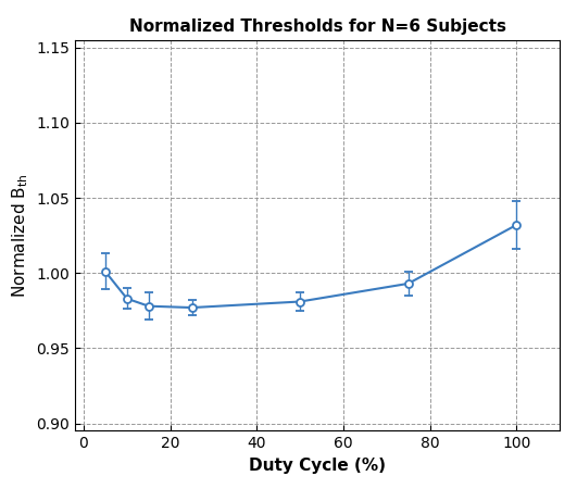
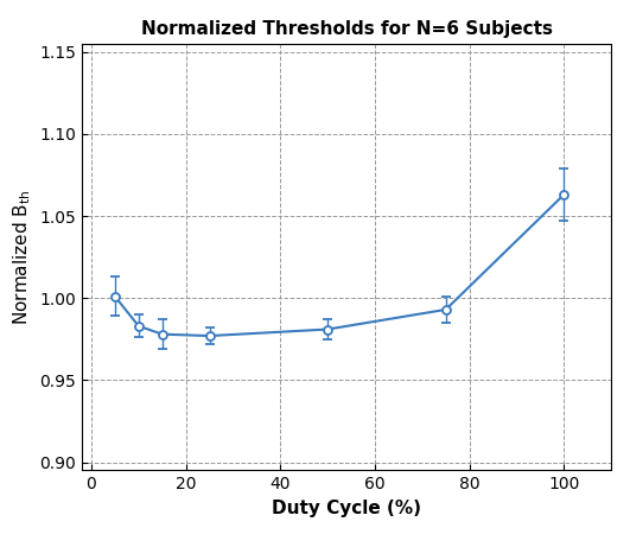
100: 1.032 -> 1.063
